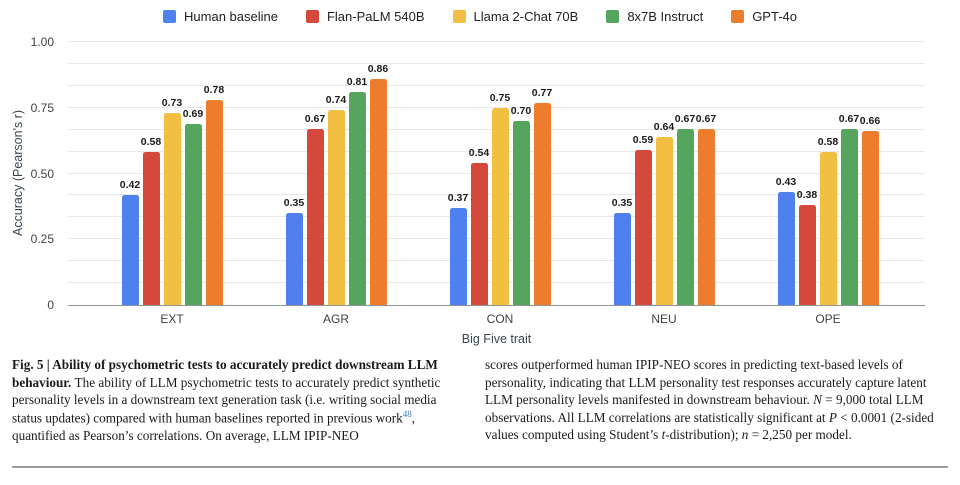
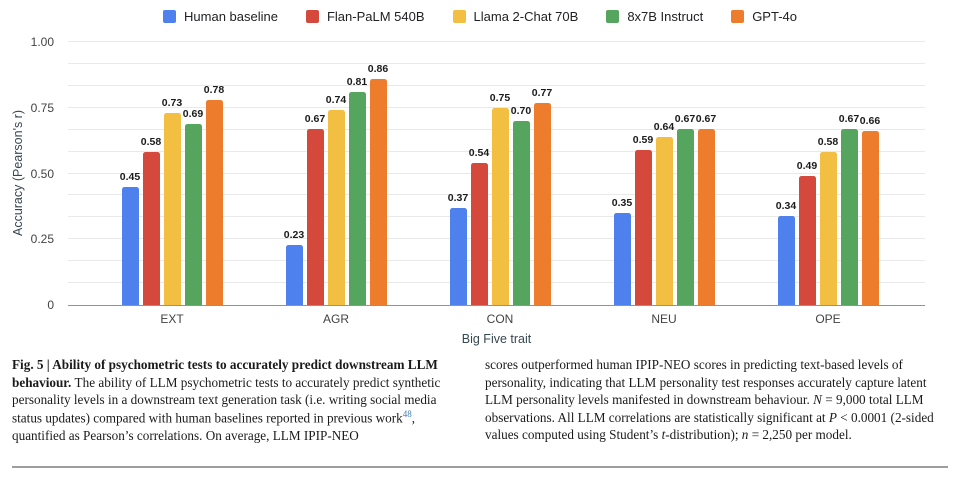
Human baseline/EXT: 0.42 -> 0.45
Human baseline/AGR: 0.35 -> 0.23
Human baseline/OPE: 0.43 -> 0.34
Flan-PaLM 540B/OPE: 0.38 -> 0.49
